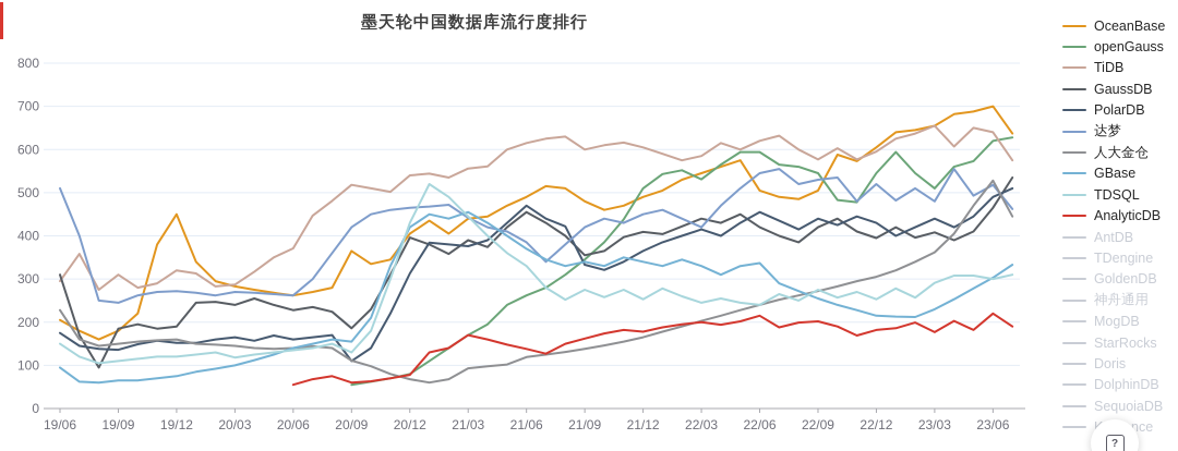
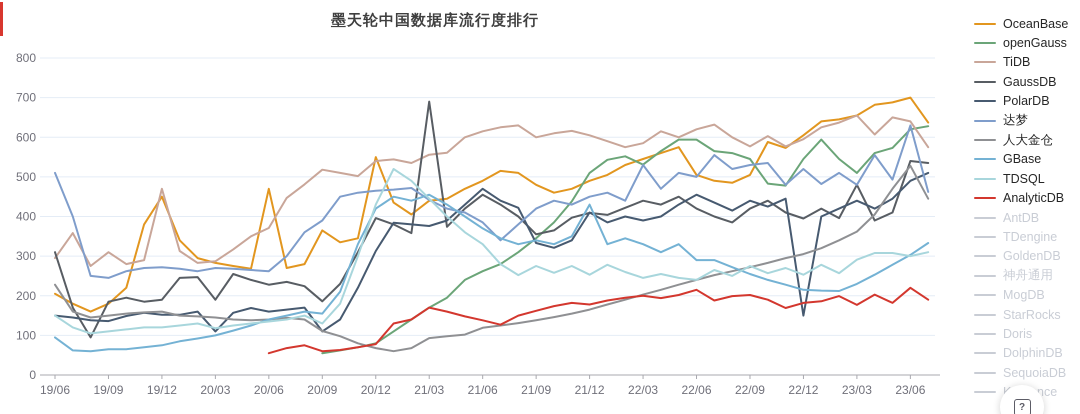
PolarDB/19/06: 180 -> 150
TiDB/19/12: 320 -> 470
GaussDB/20/03: 240 -> 190
PolarDB/20/03: 160 -> 110
OceanBase/20/06: 260 -> 470
达梦/20/09: 420 -> 390
OceanBase/20/12: 400 -> 550
GaussDB/21/03: 390 -> 690
PolarDB/21/12: 360 -> 410
GBase/21/12: 340 -> 430
PolarDB/22/03: 420 -> 390
达梦/22/03: 420 -> 530
达梦/22/06: 540 -> 500
GBase/22/06: 340 -> 290
PolarDB/22/12: 430 -> 150
GaussDB/23/03: 410 -> 480
GaussDB/23/06: 460 -> 540
达梦/23/06: 520 -> 630
